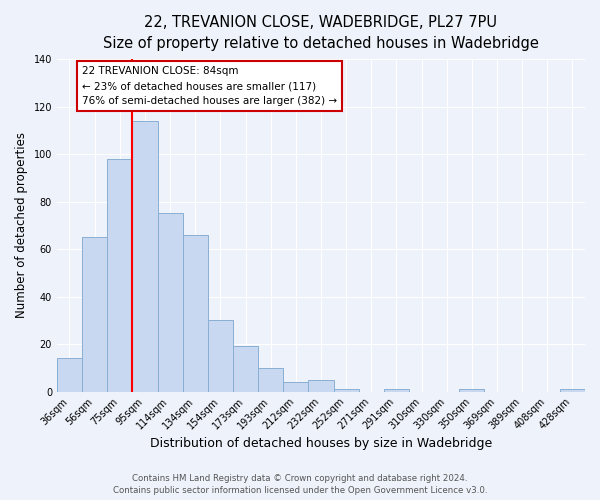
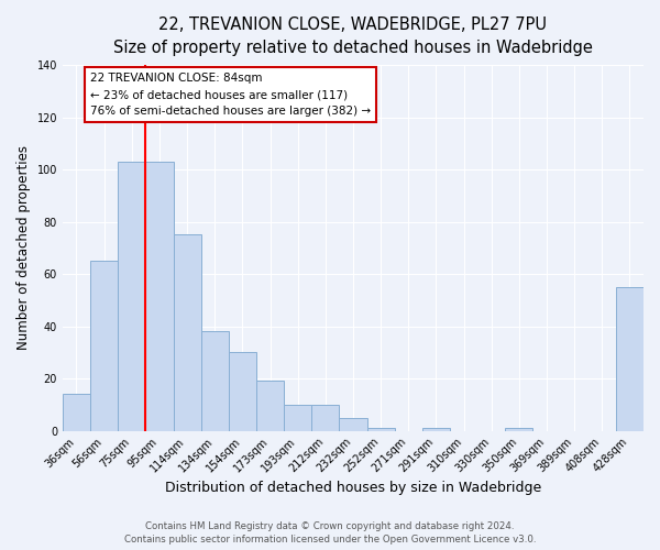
75sqm: 98 -> 103
95sqm: 114 -> 103
134sqm: 66 -> 38
212sqm: 4 -> 10
428sqm: 1 -> 55
